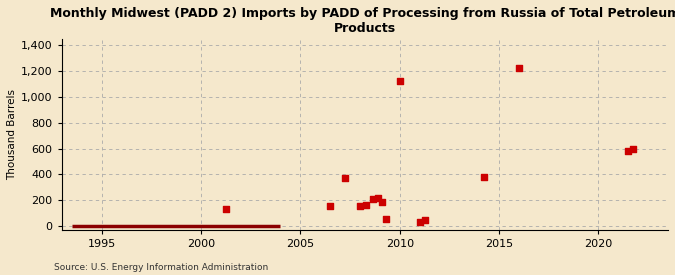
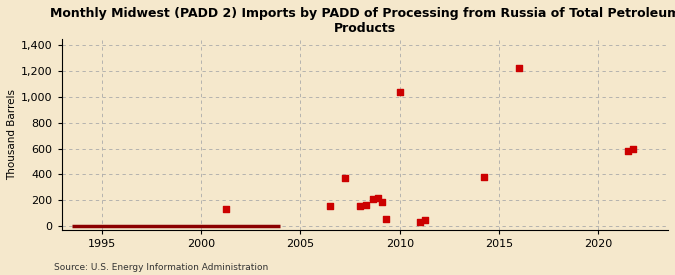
2010: 1,120 -> 1,040
